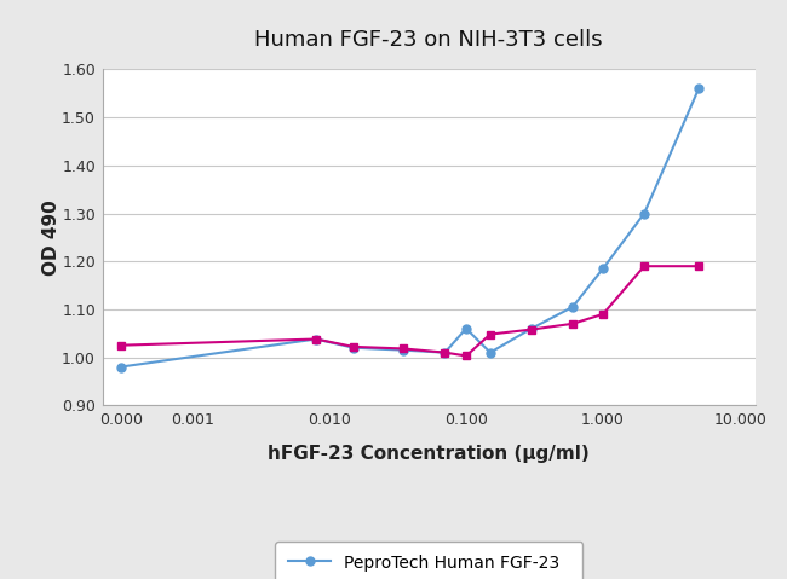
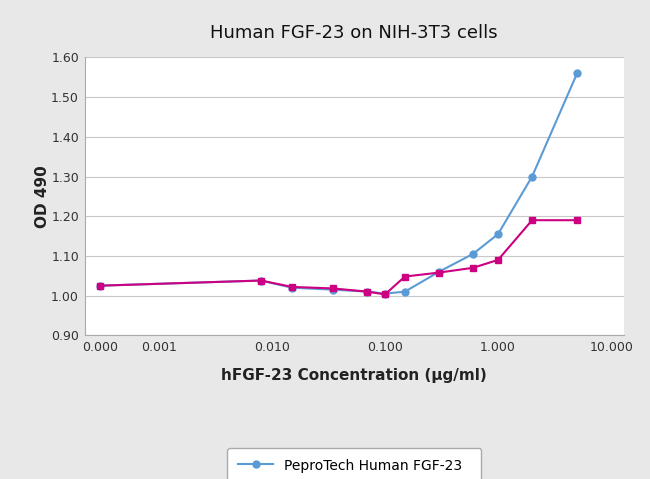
PeproTech Human FGF-23/0.000: 0.980 -> 1.025
PeproTech Human FGF-23/0.100: 1.060 -> 1.005
PeproTech Human FGF-23/1.000: 1.185 -> 1.155
